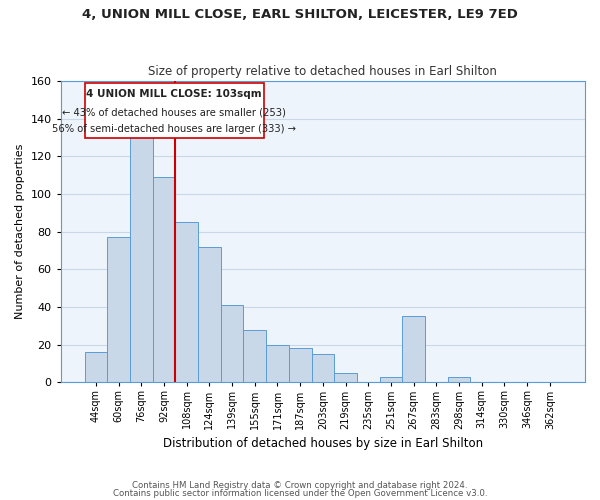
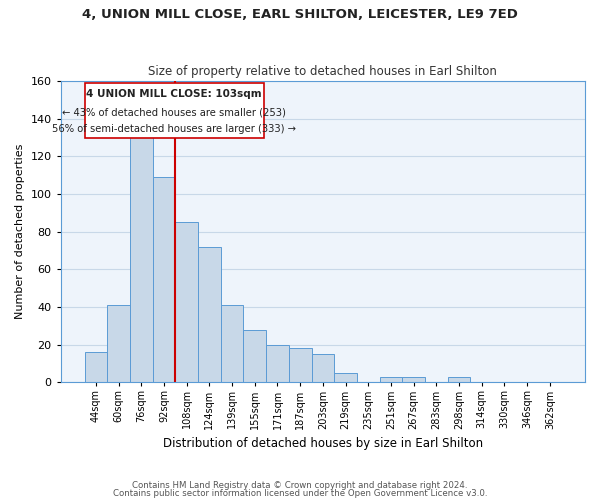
60sqm: 77 -> 41
267sqm: 35 -> 3
